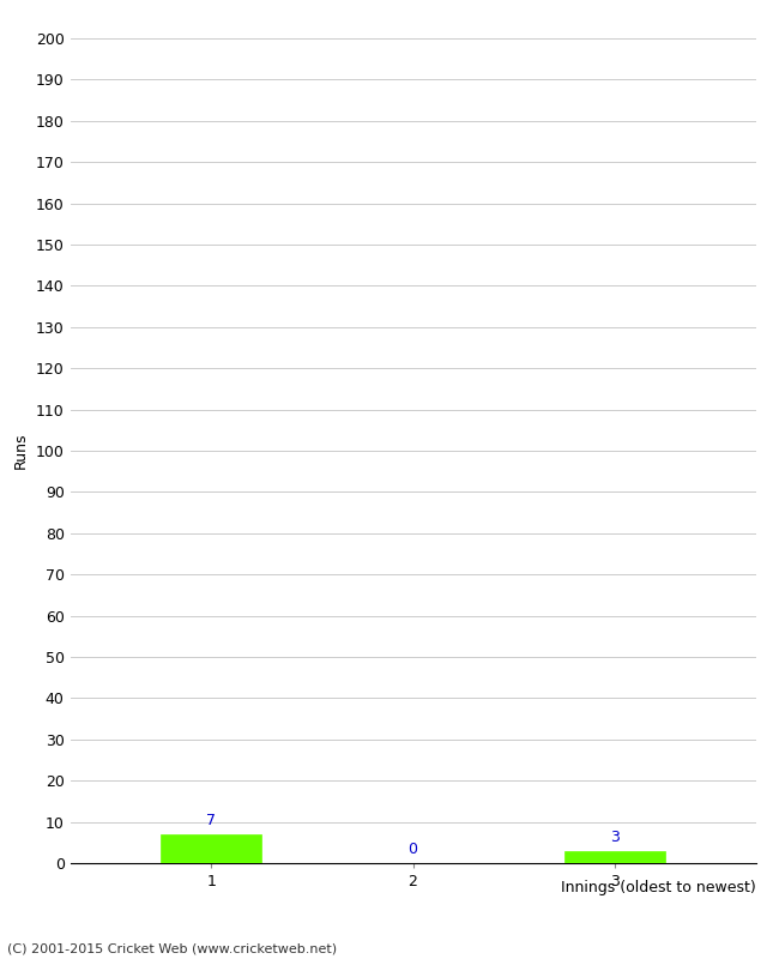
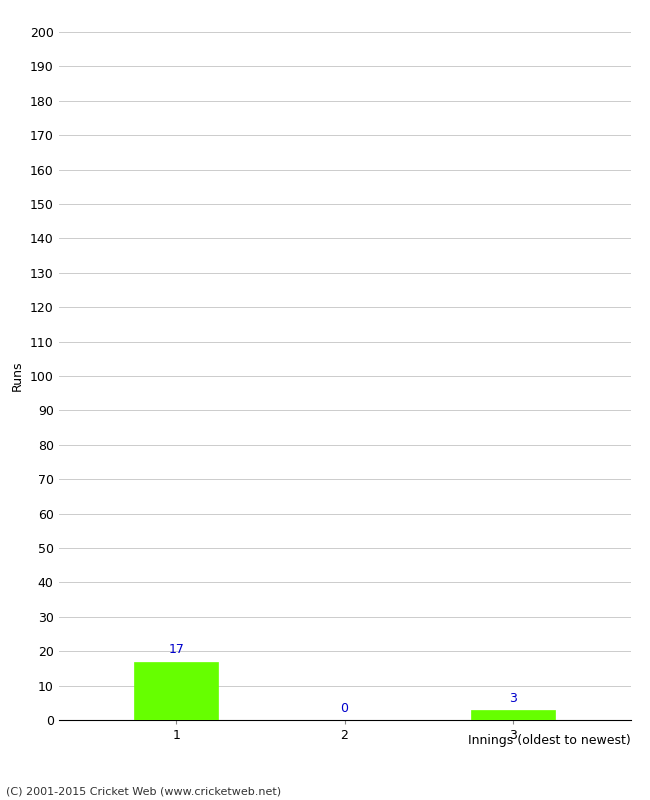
1: 7 -> 17
